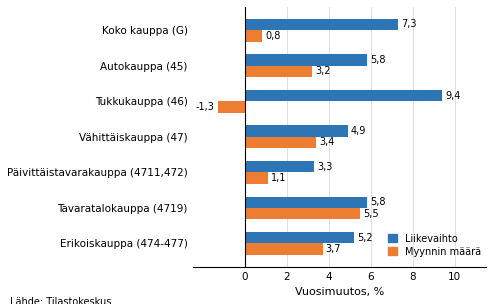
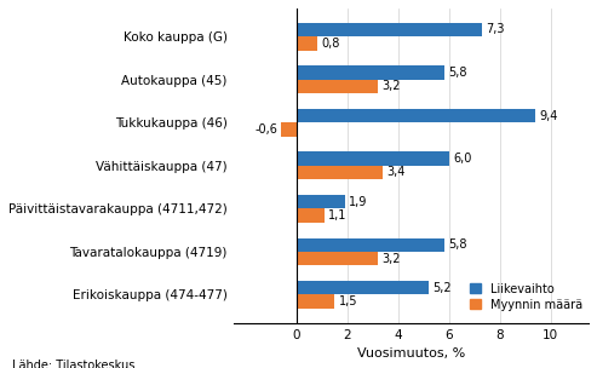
Myynnin määrä/Tukkukauppa (46): -1,3 -> -0,6
Liikevaihto/Vähittäiskauppa (47): 4,9 -> 6,0
Liikevaihto/Päivittäistavarakauppa (4711,472): 3,3 -> 1,9
Myynnin määrä/Tavaratalokauppa (4719): 5,5 -> 3,2
Myynnin määrä/Erikoiskauppa (474-477): 3,7 -> 1,5
